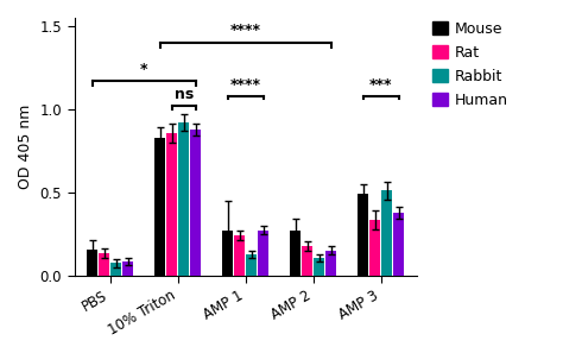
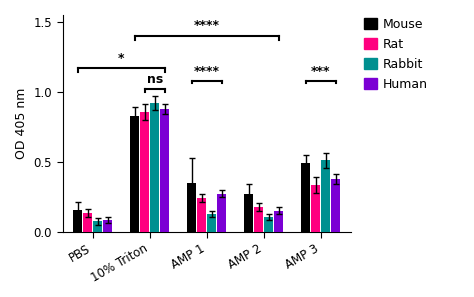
Mouse/AMP 1: 0.27 -> 0.35
